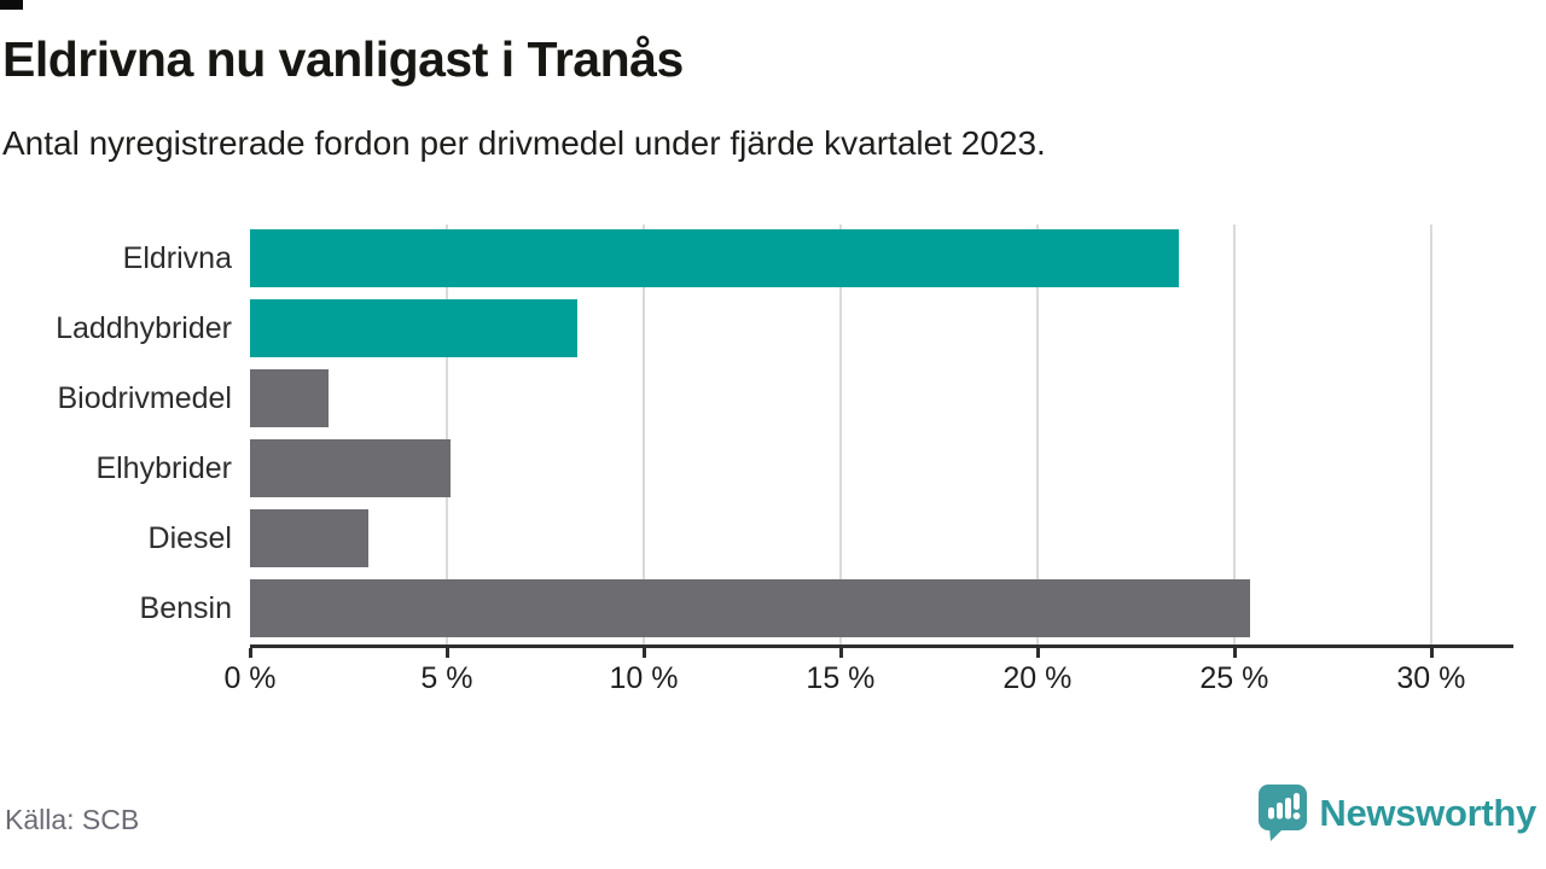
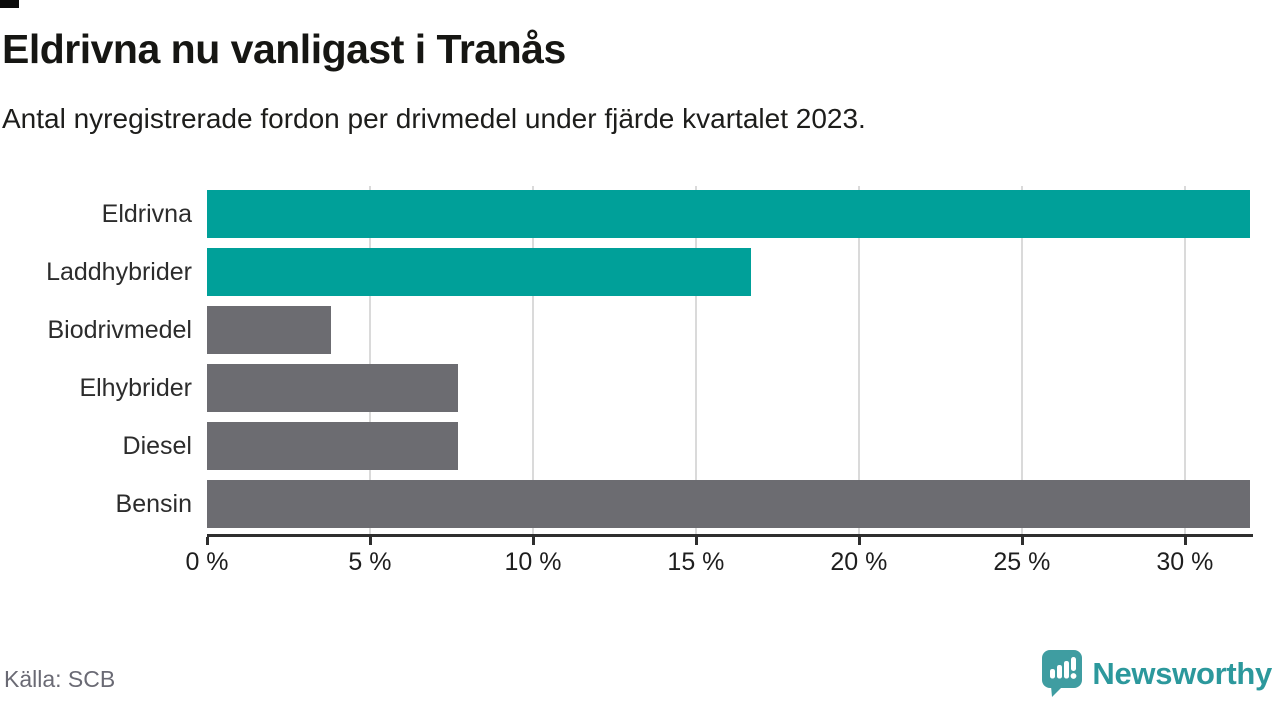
Eldrivna: 23.6% -> 32.0%
Laddhybrider: 8.3% -> 16.7%
Biodrivmedel: 2.0% -> 3.8%
Elhybrider: 5.1% -> 7.7%
Diesel: 3.0% -> 7.7%
Bensin: 25.4% -> 32.0%
